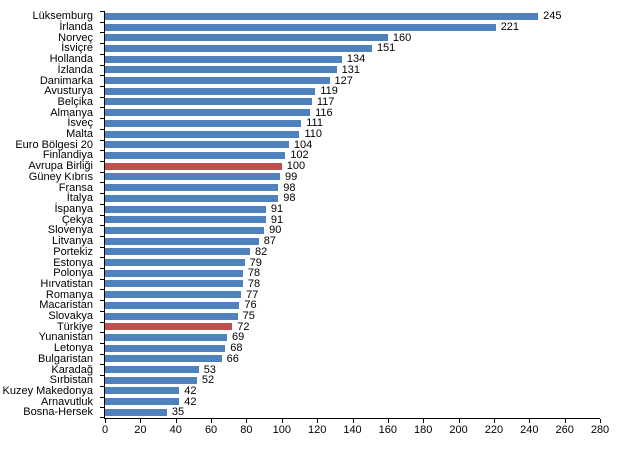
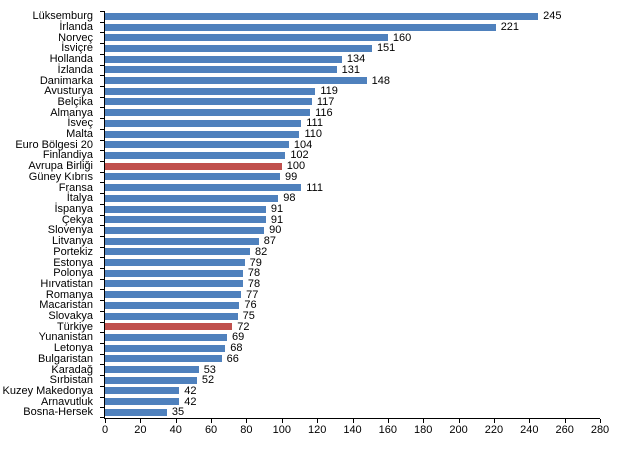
Danimarka: 127 -> 148
Fransa: 98 -> 111
